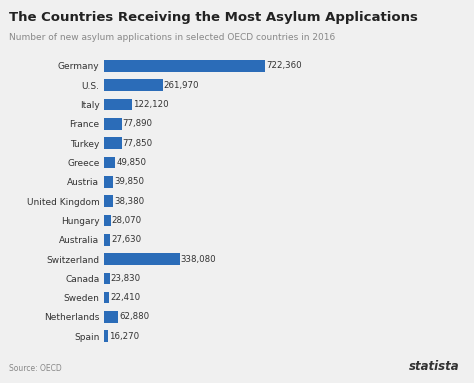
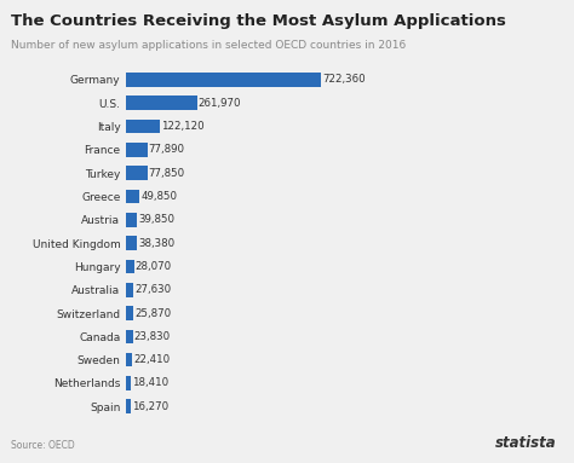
Switzerland: 338,080 -> 25,870
Netherlands: 62,880 -> 18,410
